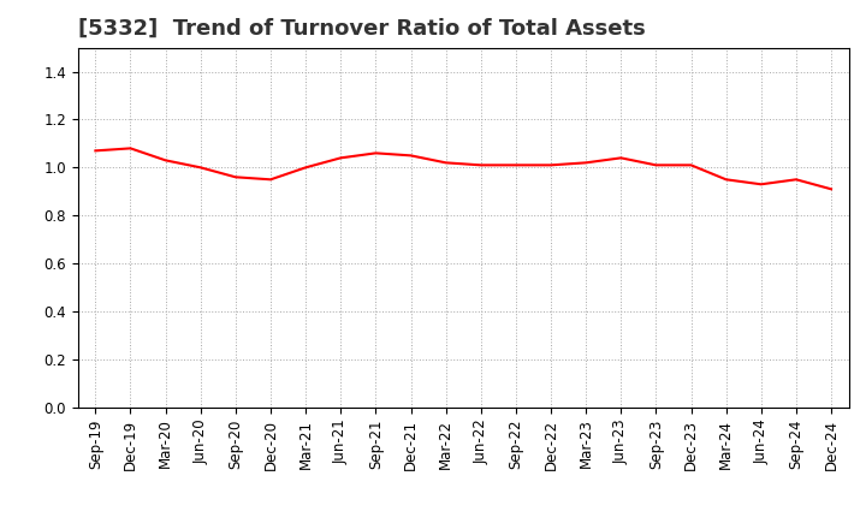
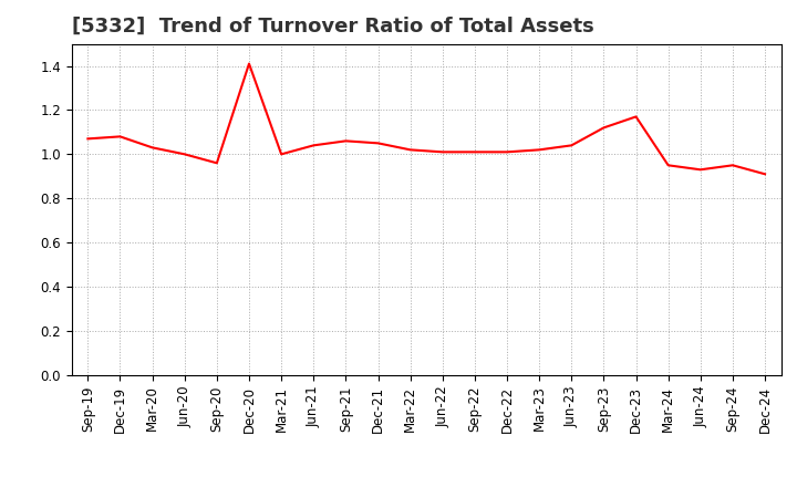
Dec-20: 0.95 -> 1.41
Sep-23: 1.01 -> 1.12
Dec-23: 1.01 -> 1.17
